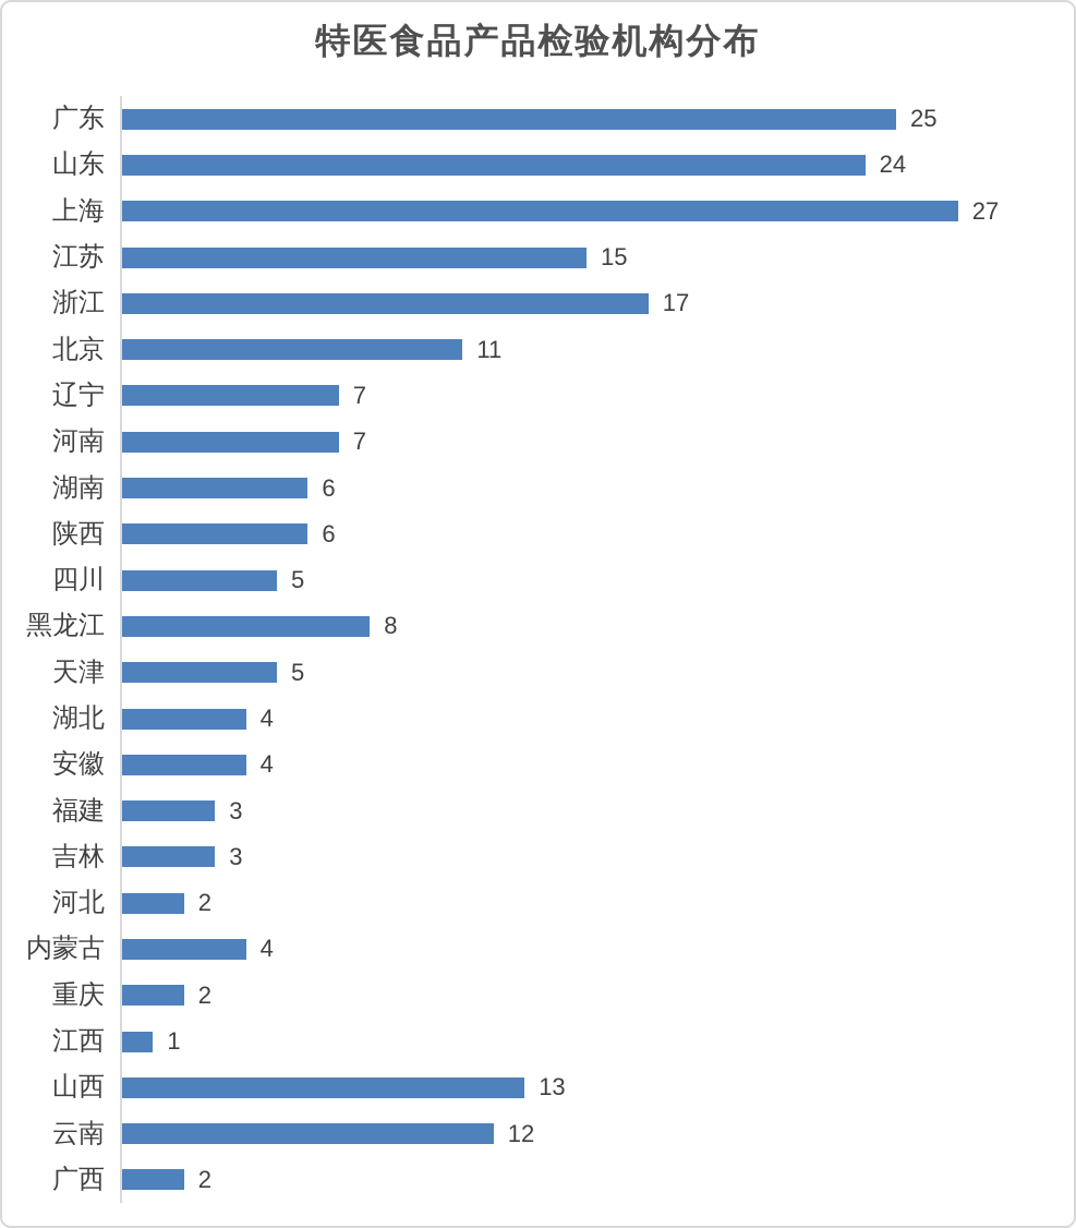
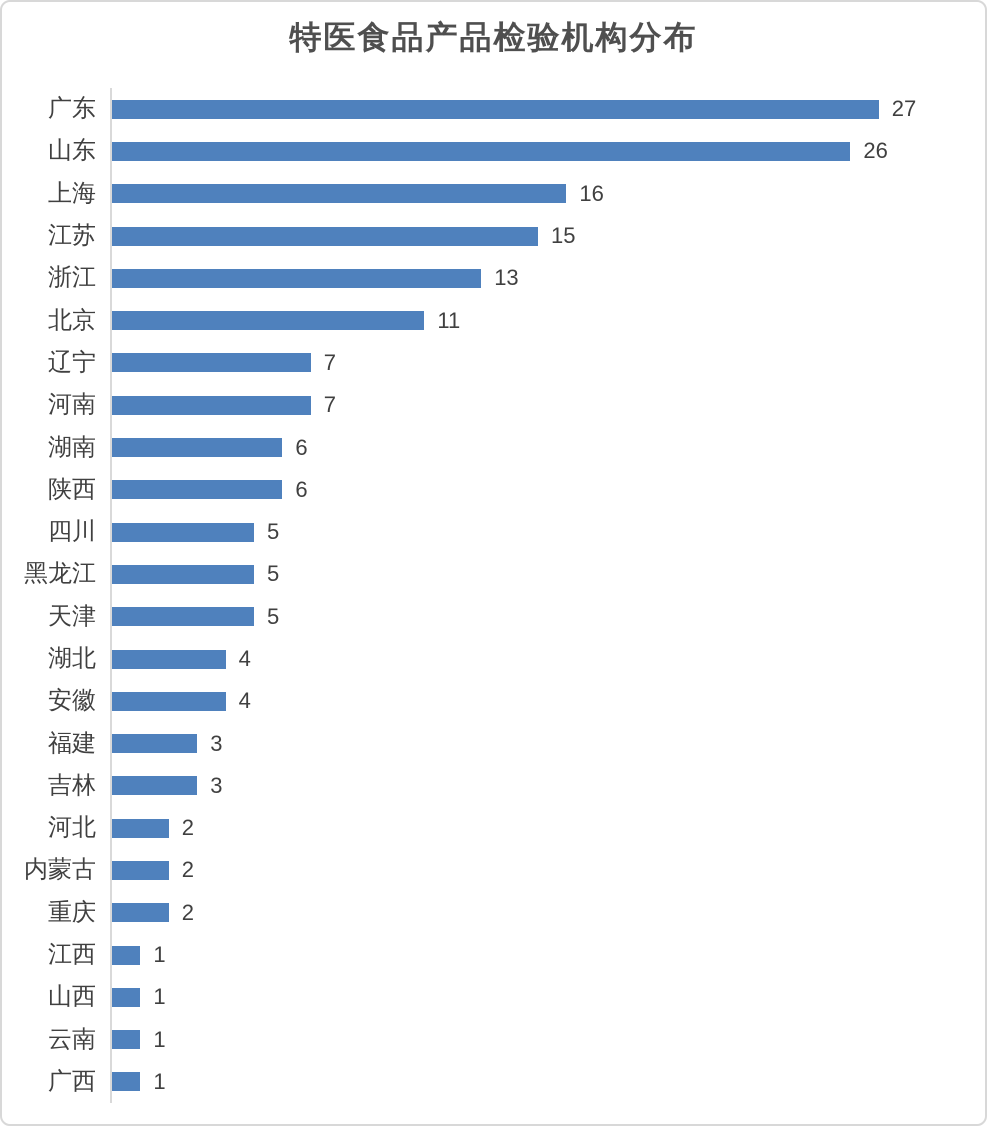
广东: 25 -> 27
山东: 24 -> 26
上海: 27 -> 16
浙江: 17 -> 13
黑龙江: 8 -> 5
内蒙古: 4 -> 2
山西: 13 -> 1
云南: 12 -> 1
广西: 2 -> 1
